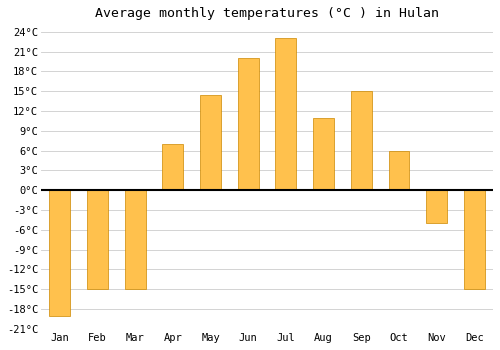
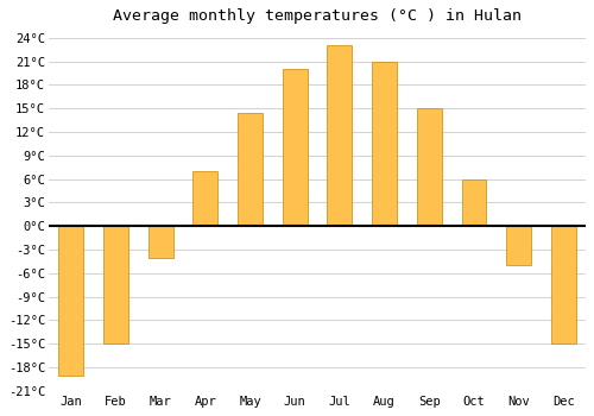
Mar: -15.0°C -> -4.0°C
Aug: 11.0°C -> 21.0°C
